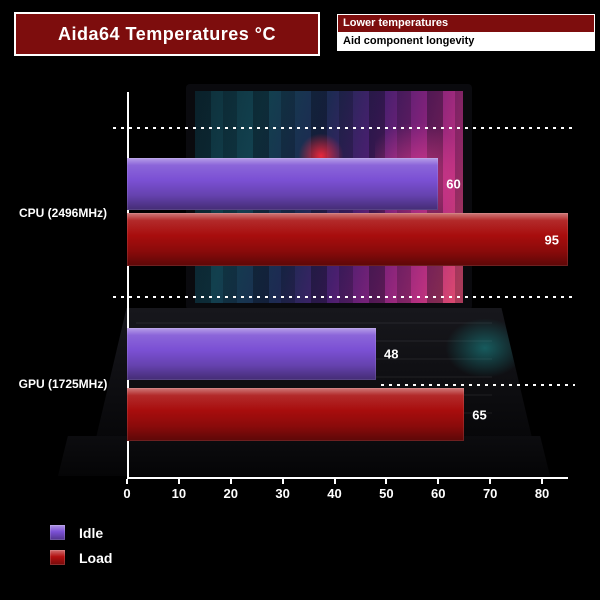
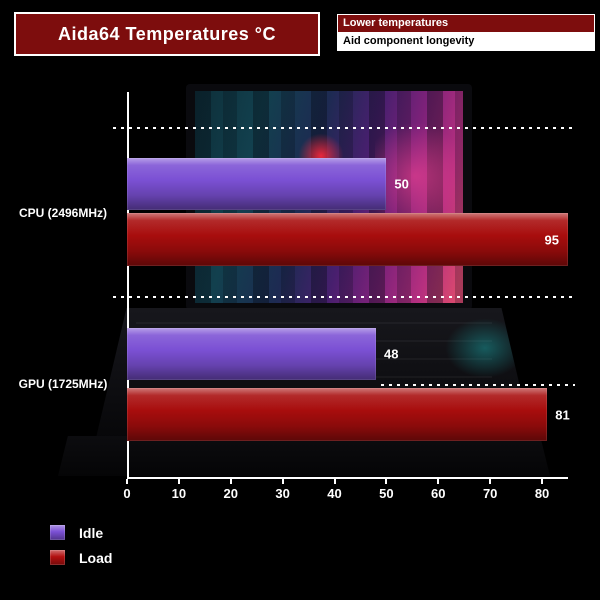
Idle/CPU (2496MHz): 60 -> 50
Load/GPU (1725MHz): 65 -> 81
